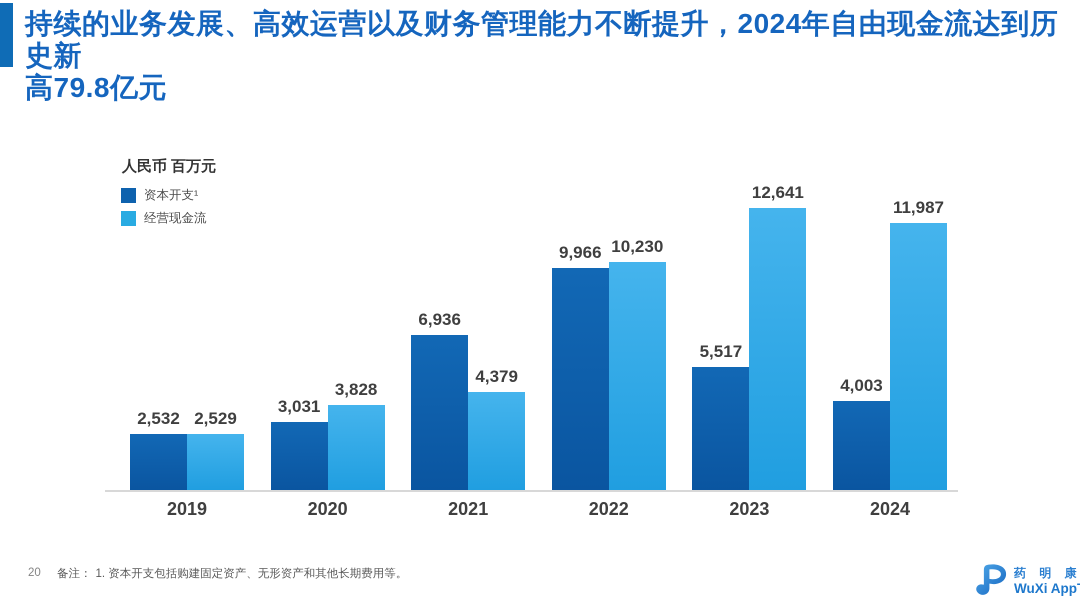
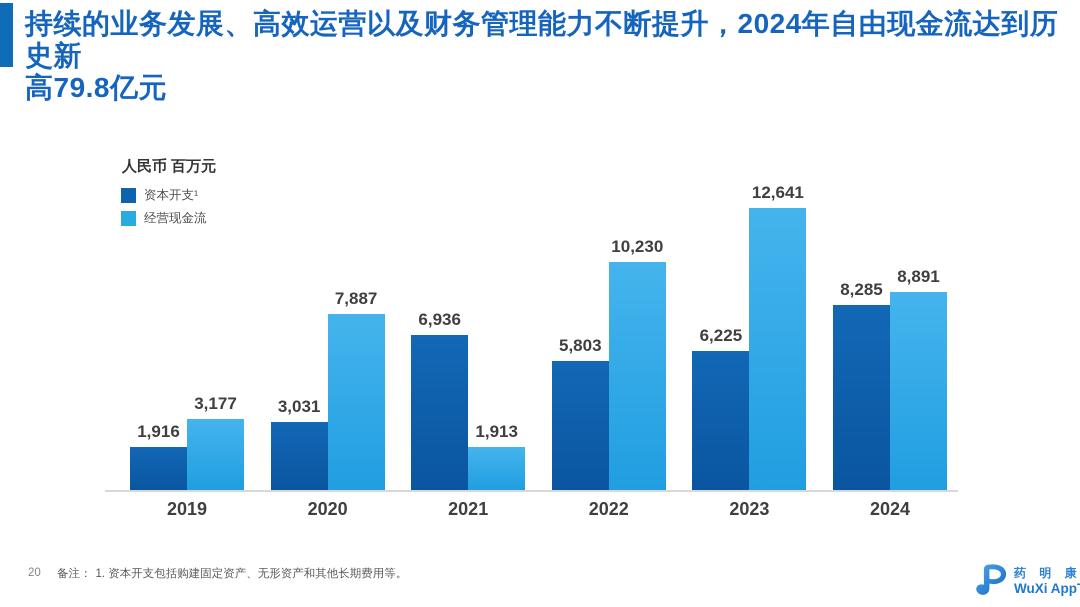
资本开支¹/2019: 2,532 -> 1,916
经营现金流/2019: 2,529 -> 3,177
经营现金流/2020: 3,828 -> 7,887
经营现金流/2021: 4,379 -> 1,913
资本开支¹/2022: 9,966 -> 5,803
资本开支¹/2023: 5,517 -> 6,225
资本开支¹/2024: 4,003 -> 8,285
经营现金流/2024: 11,987 -> 8,891
